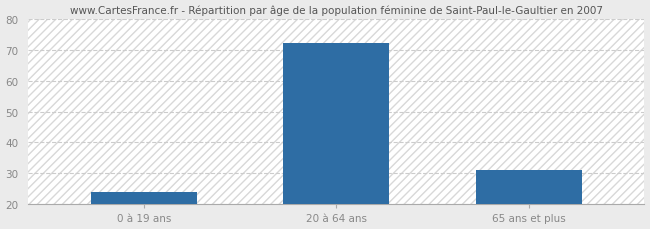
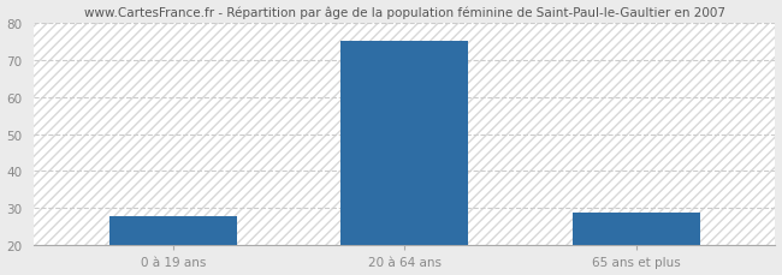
0 à 19 ans: 24 -> 28
20 à 64 ans: 72 -> 75
65 ans et plus: 31 -> 29
